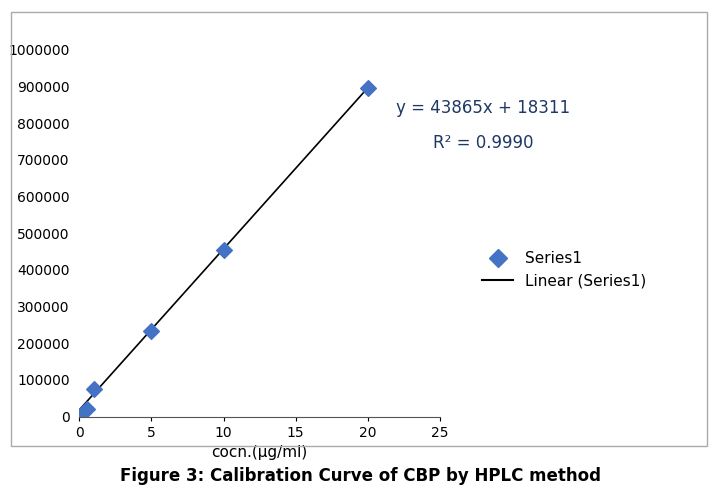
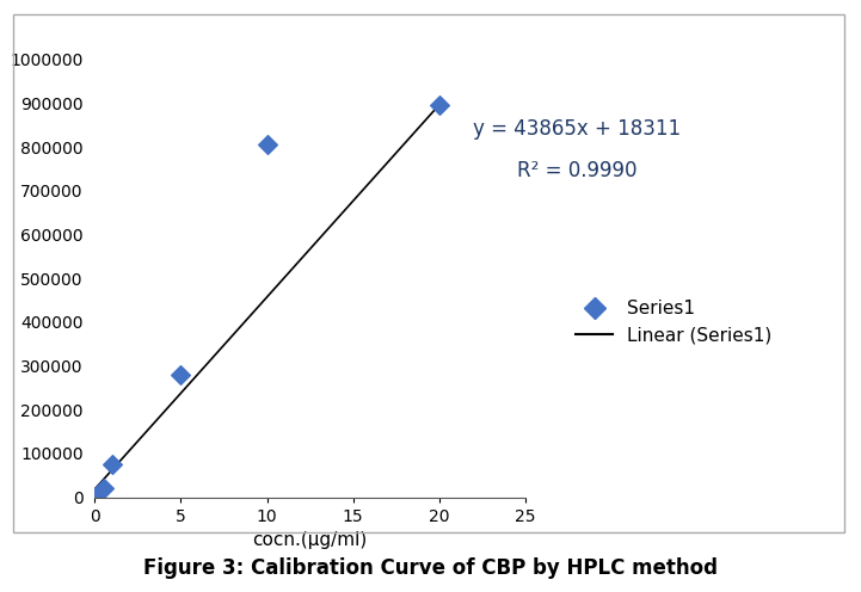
Series1/5: 232000 -> 280000
Series1/10: 455000 -> 805000
